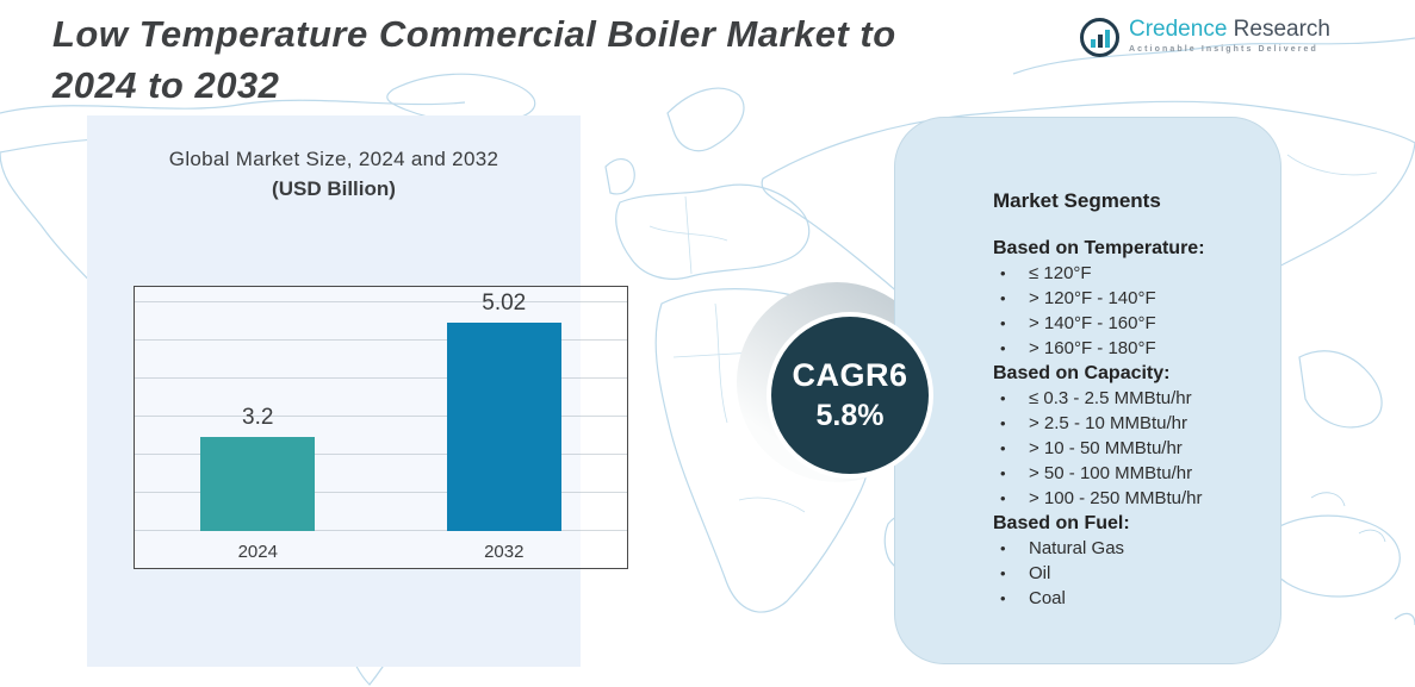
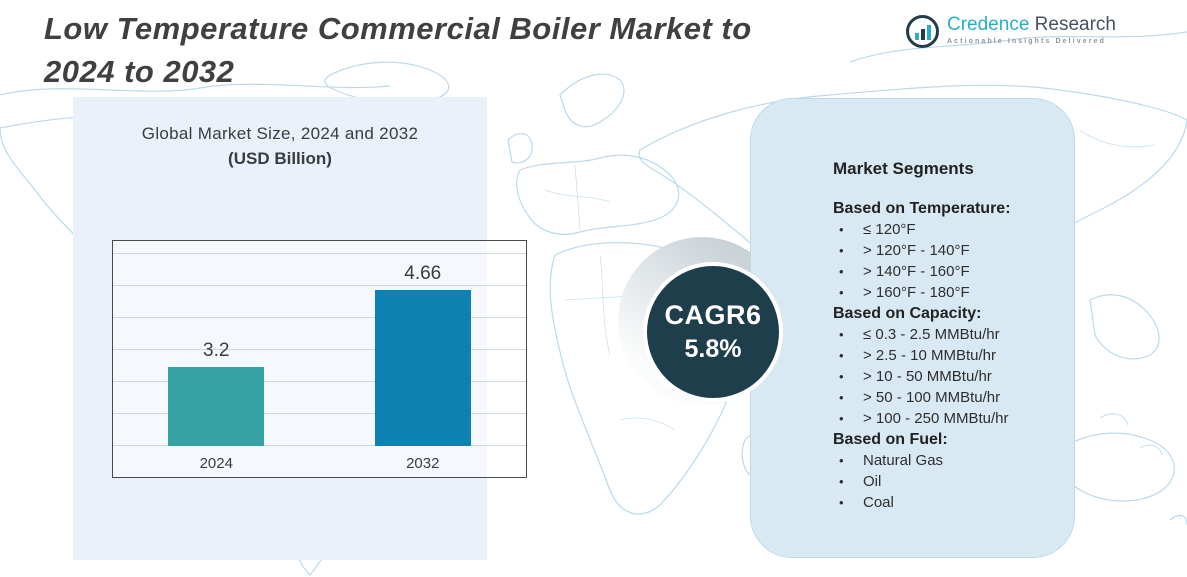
2032: 5.02 -> 4.66
